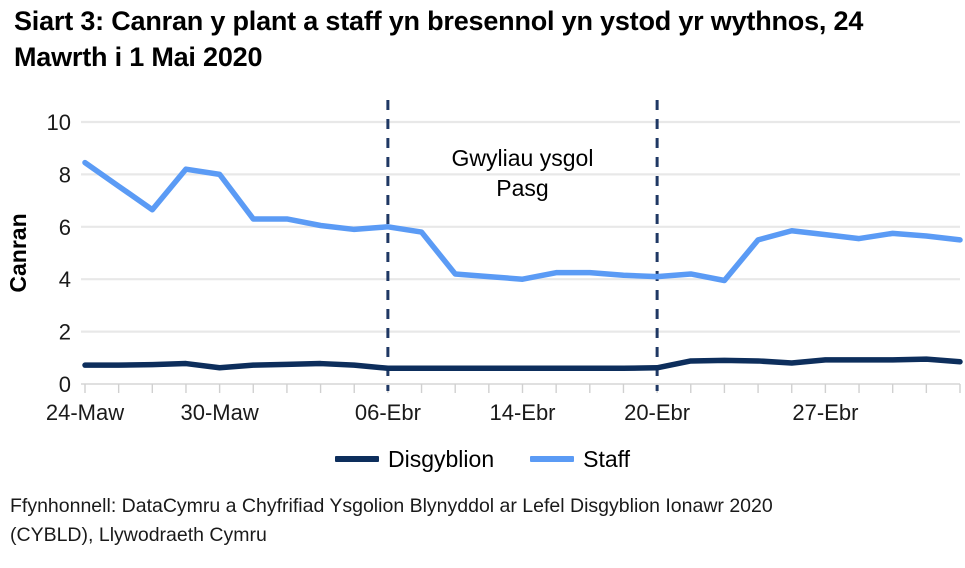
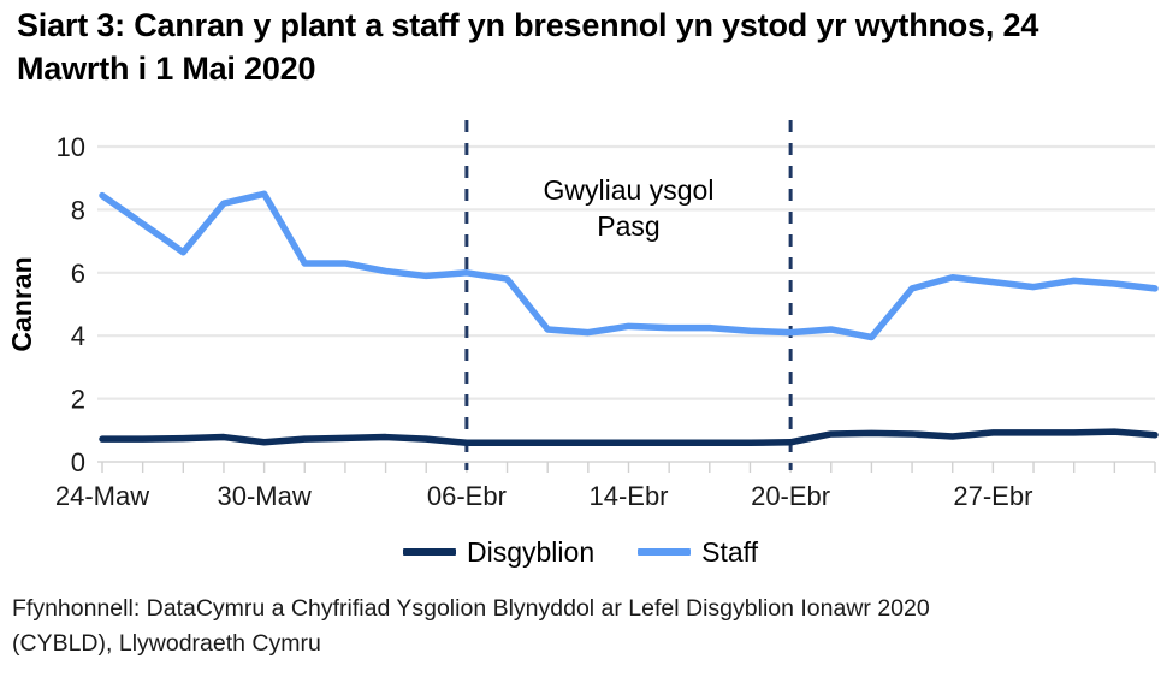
Staff/30-Maw: 8.0 -> 8.5
Staff/14-Ebr: 4.0 -> 4.3
